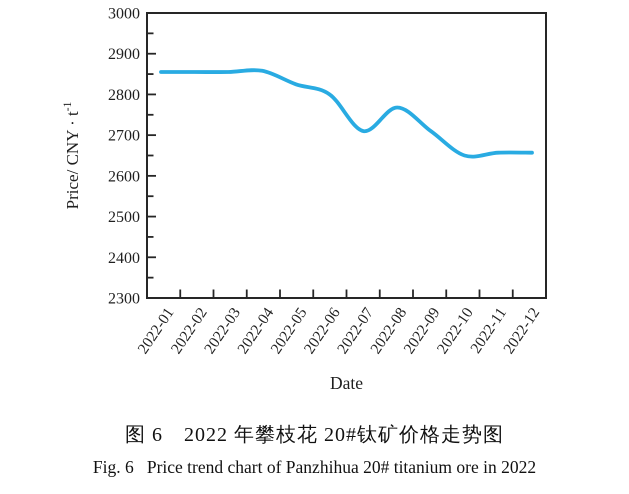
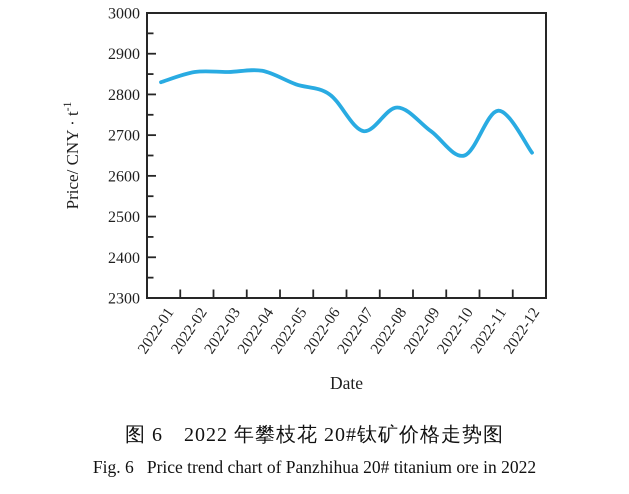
2022-01: 2860 -> 2830
2022-11: 2660 -> 2760
